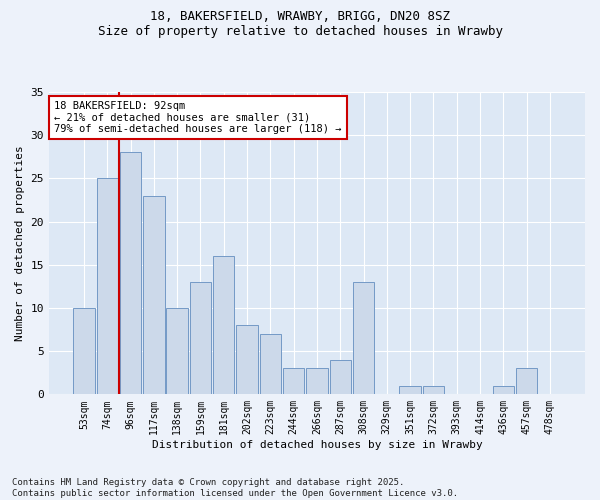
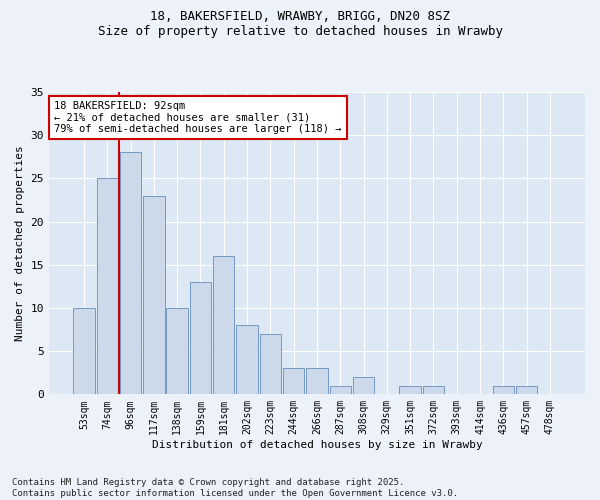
287sqm: 4 -> 1
308sqm: 13 -> 2
457sqm: 3 -> 1
